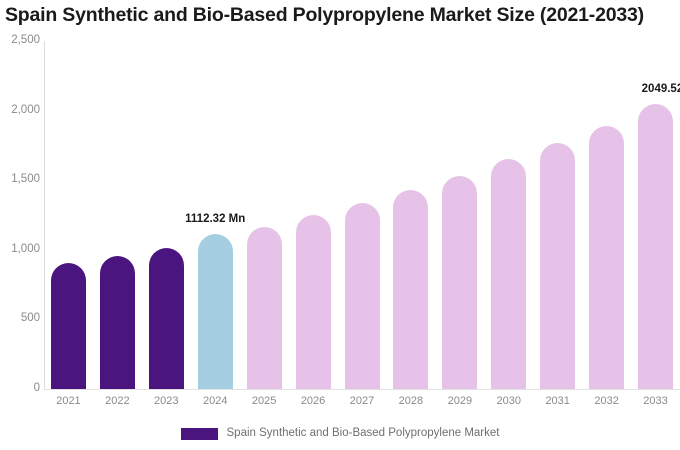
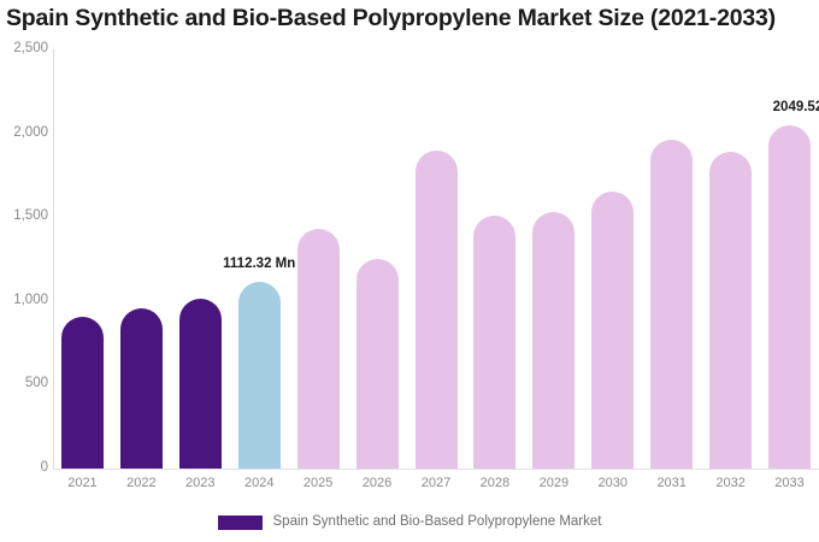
2025: 1160 -> 1430
2027: 1340 -> 1900
2028: 1430 -> 1510
2031: 1760 -> 1960
